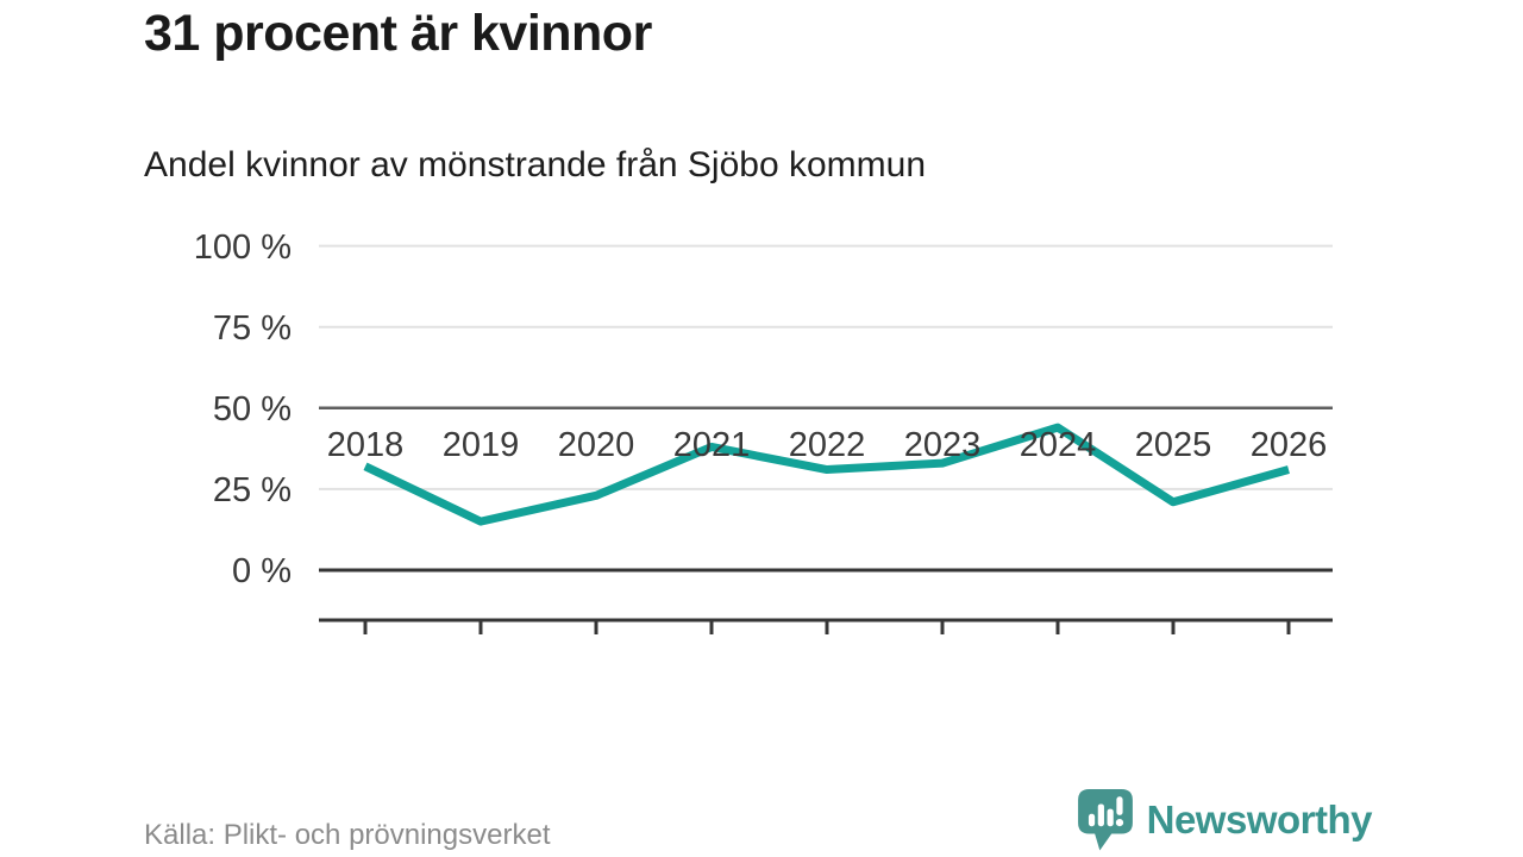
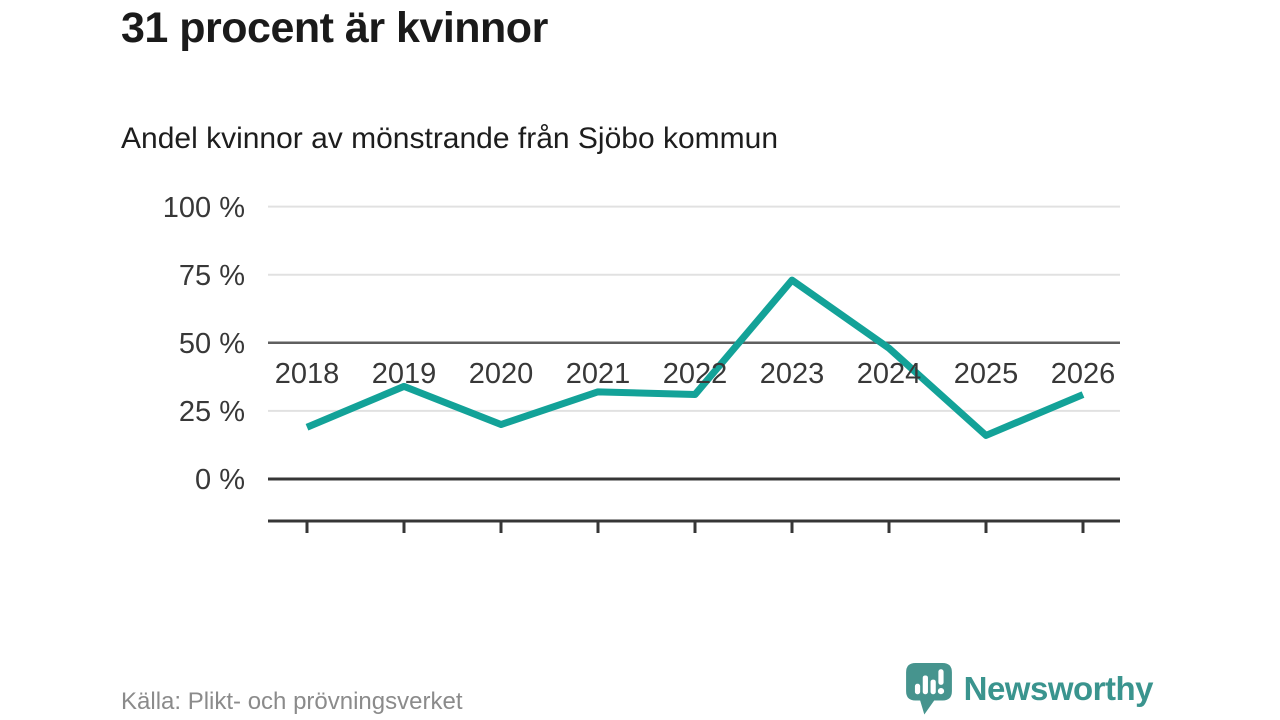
2018: 32% -> 19%
2019: 15% -> 34%
2020: 23% -> 20%
2021: 38% -> 32%
2023: 33% -> 73%
2024: 44% -> 48%
2025: 21% -> 16%
